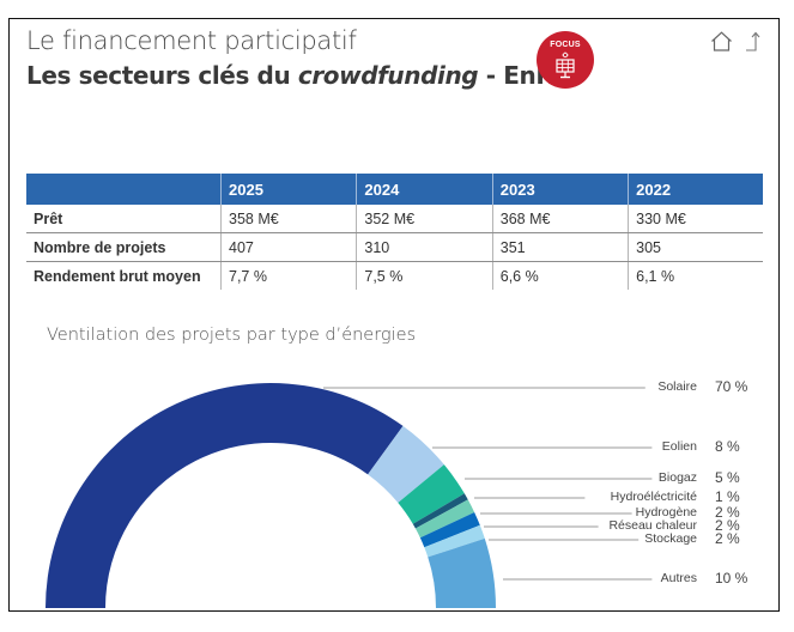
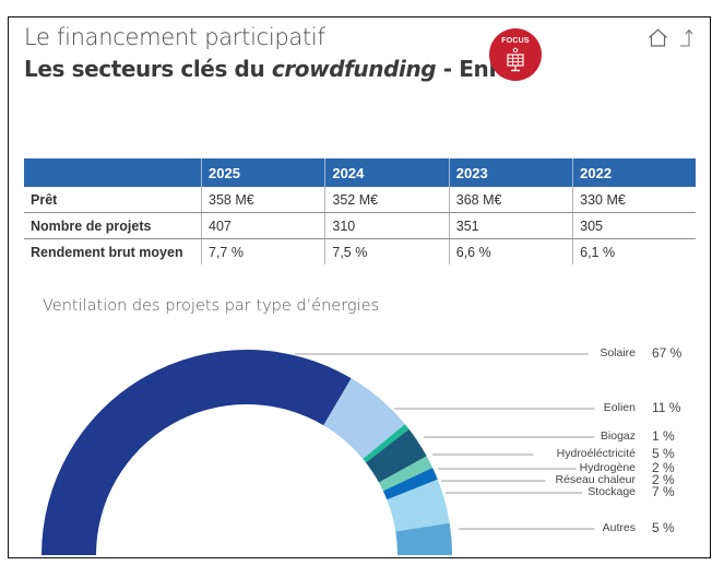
Solaire: 70 -> 67
Eolien: 8 -> 11
Biogaz: 5 -> 1
Hydroéléctricité: 1 -> 5
Stockage: 2 -> 7
Autres: 10 -> 5
